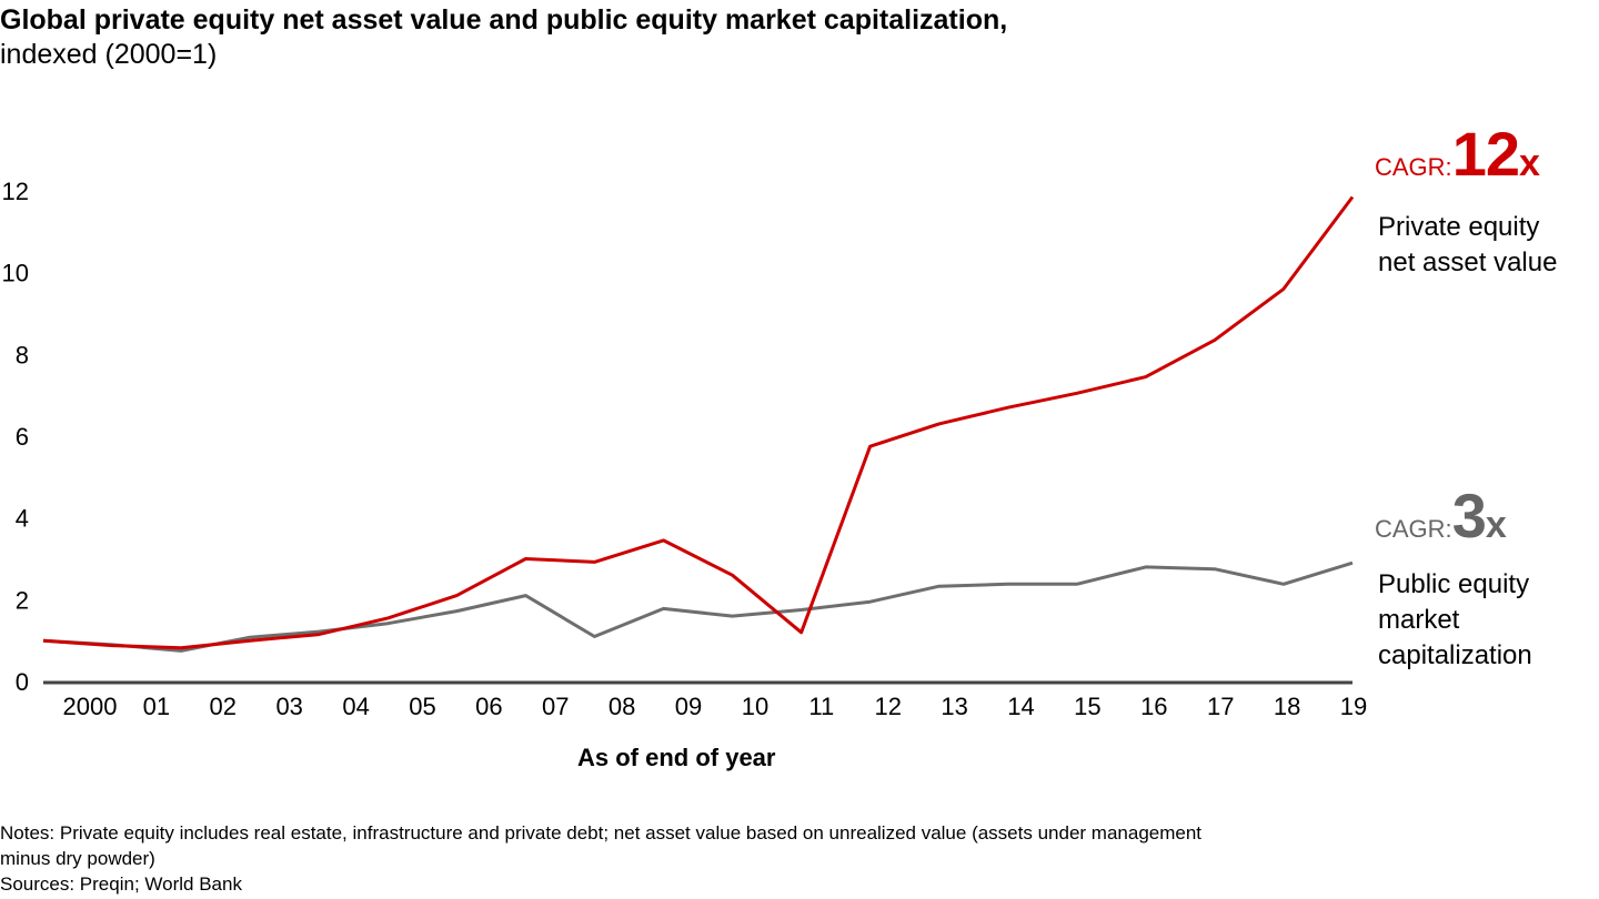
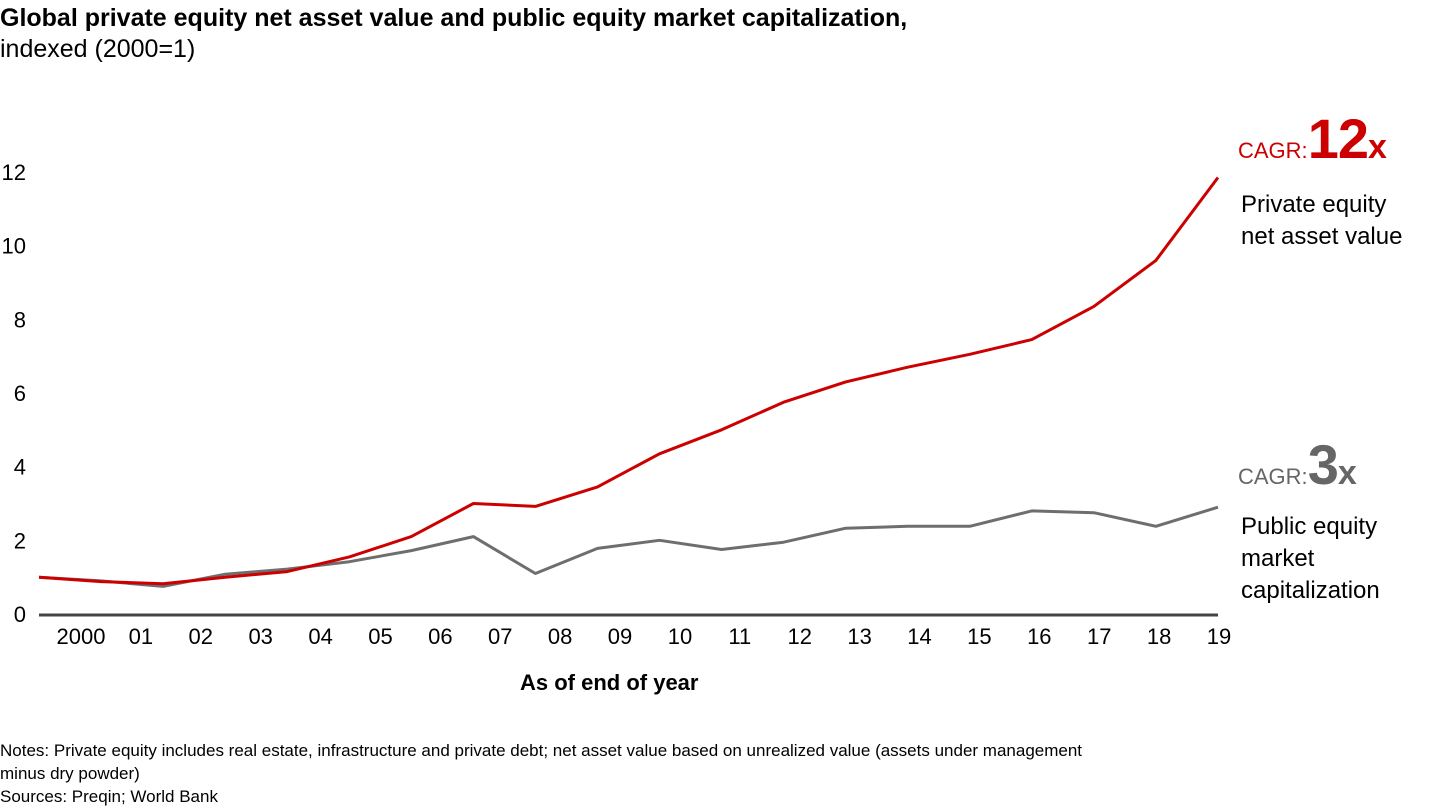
Private equity net asset value/10: 2.6 -> 4.3
Public equity market capitalization/10: 1.6 -> 2.0
Private equity net asset value/11: 1.2 -> 5.0
